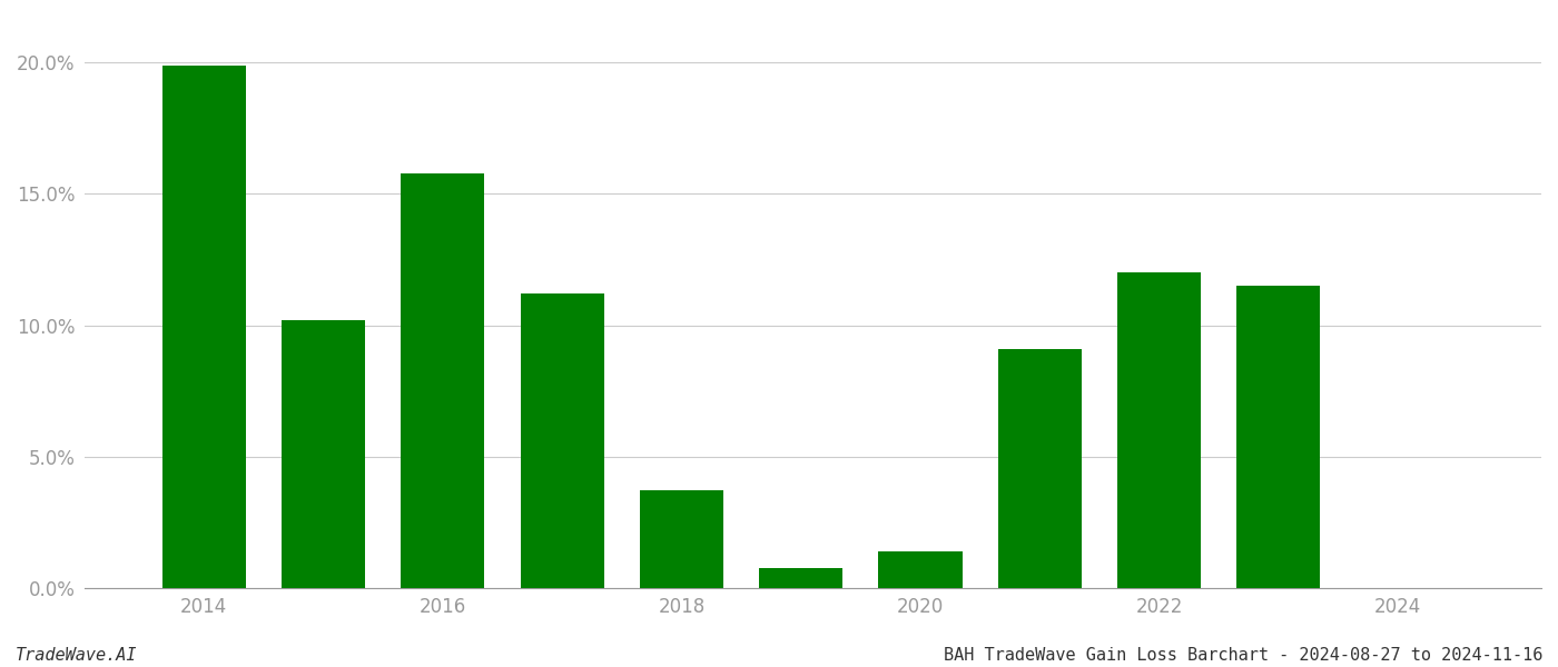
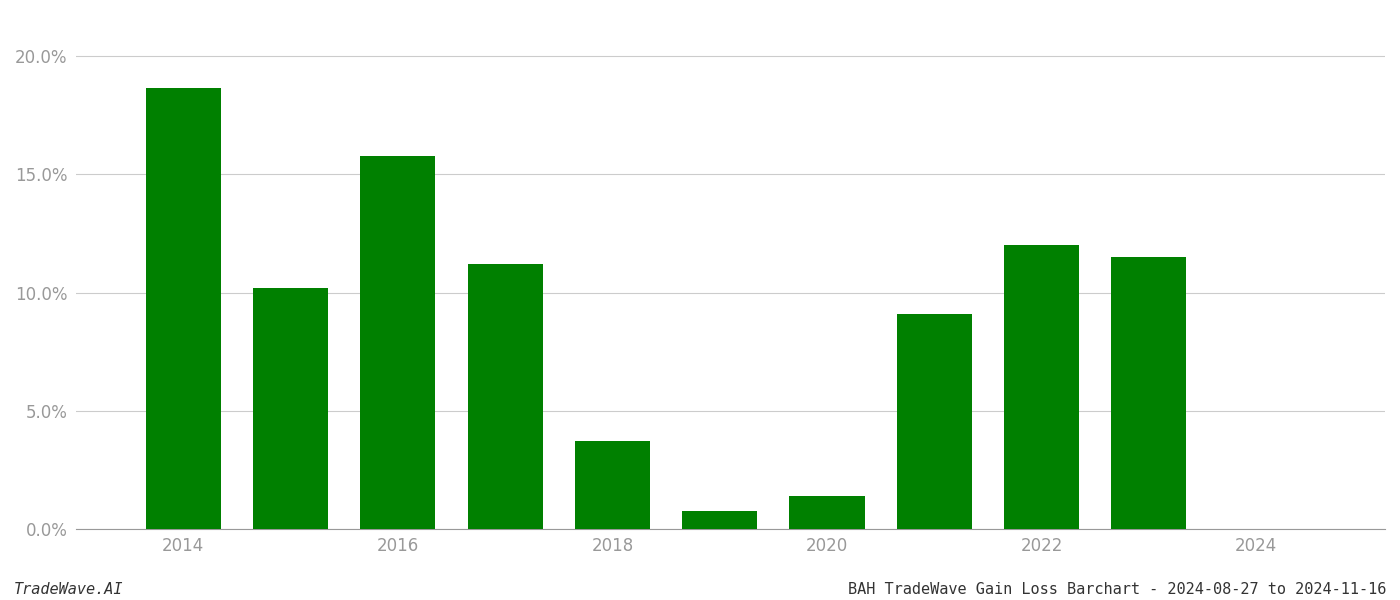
2014: 19.90% -> 18.65%
